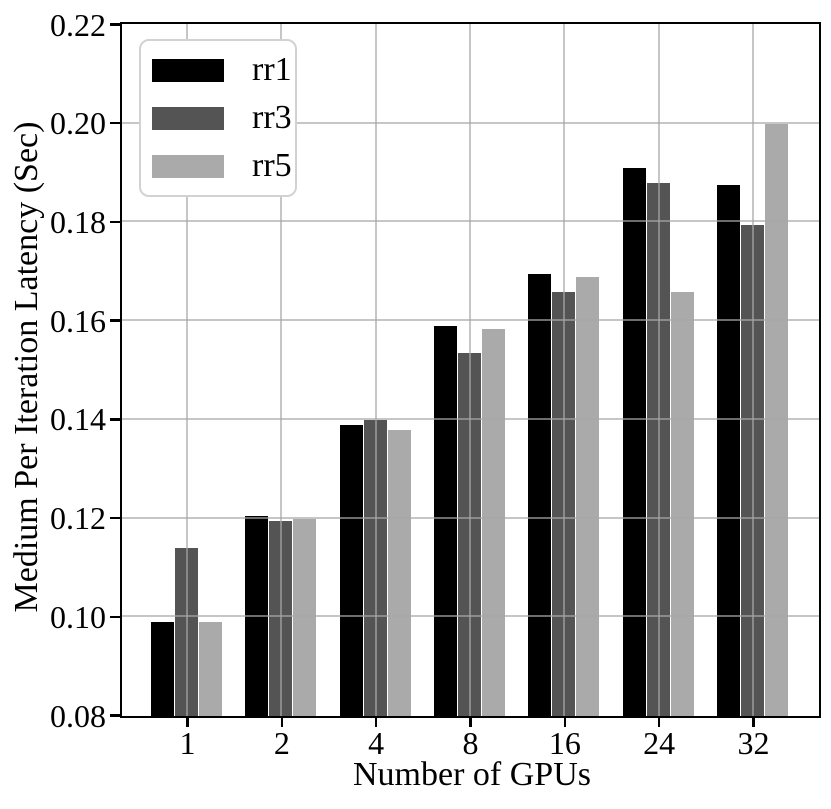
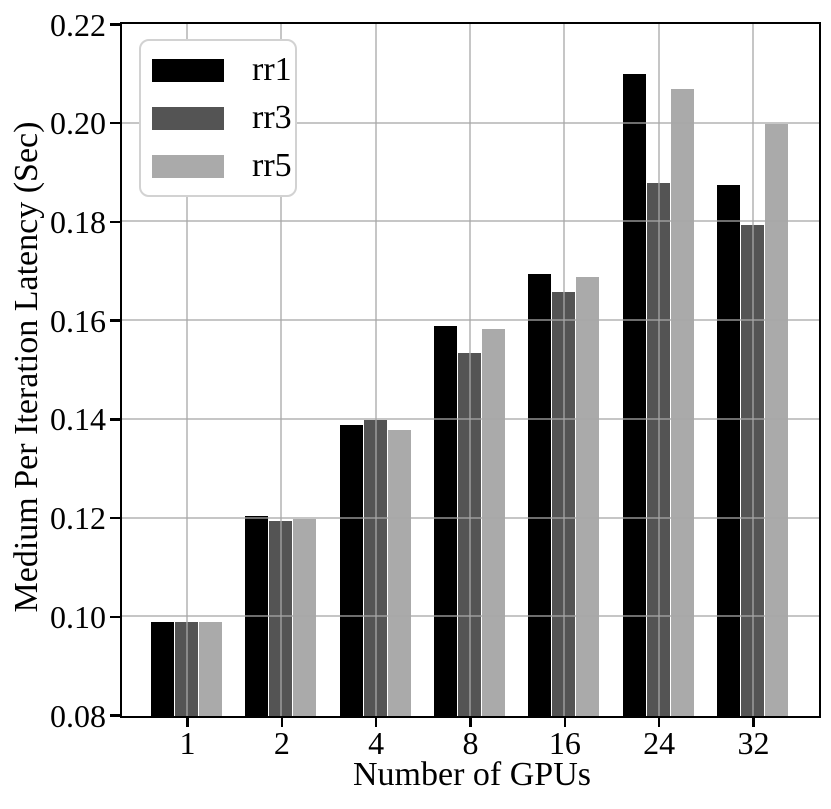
rr3/1: 0.114 -> 0.099
rr1/24: 0.191 -> 0.210
rr5/24: 0.166 -> 0.207
